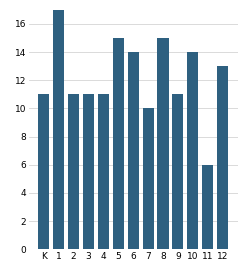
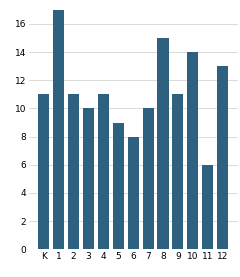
3: 11 -> 10
5: 15 -> 9
6: 14 -> 8
